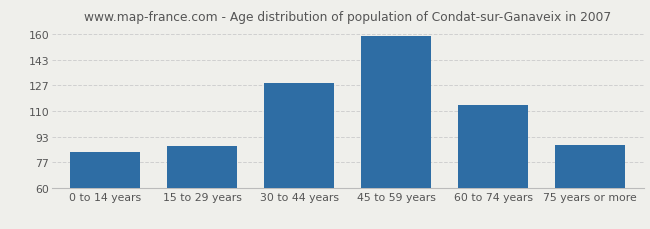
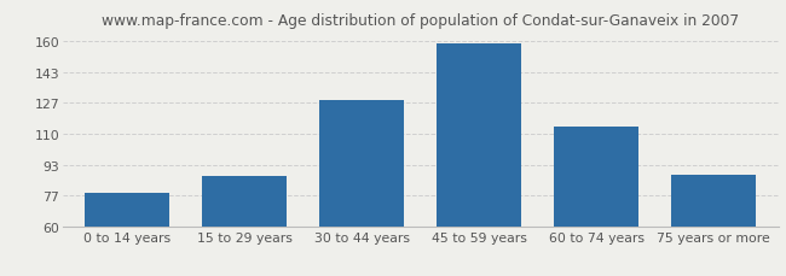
0 to 14 years: 83 -> 78
